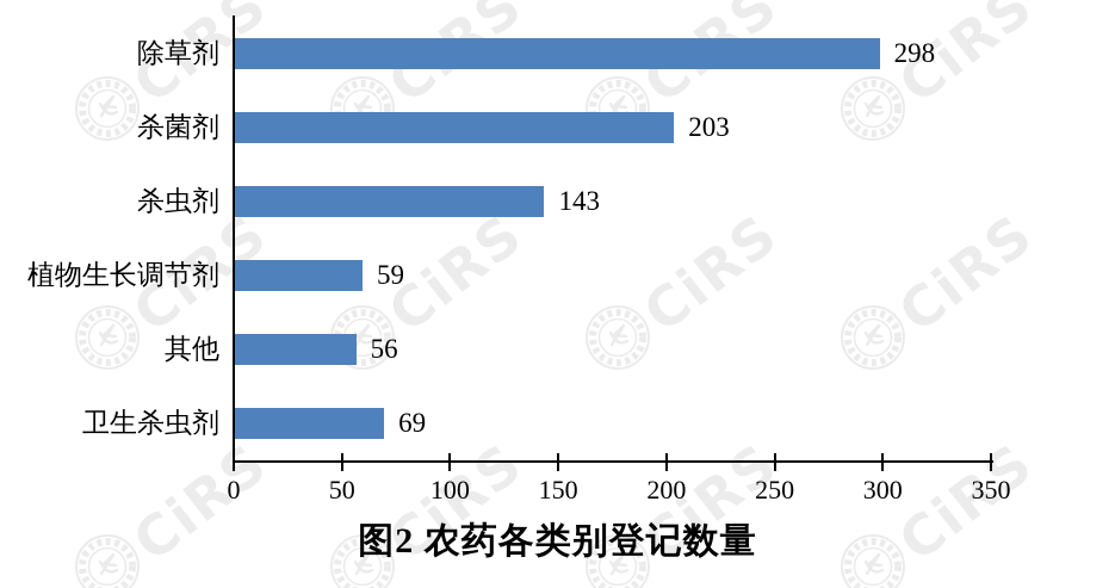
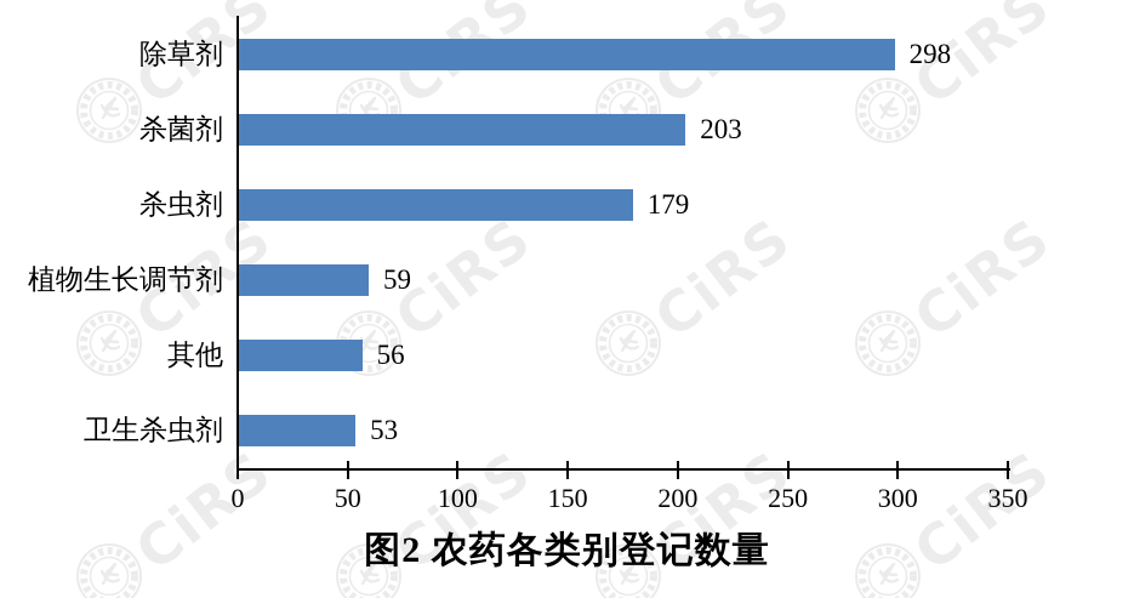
杀虫剂: 143 -> 179
卫生杀虫剂: 69 -> 53
